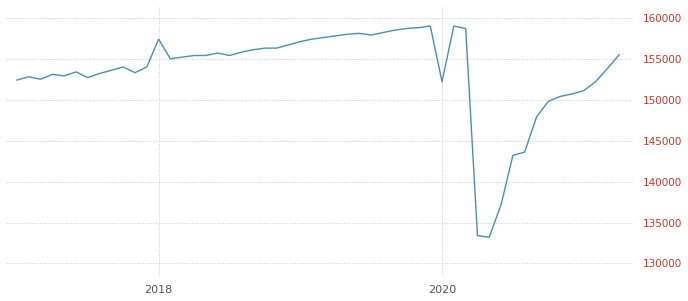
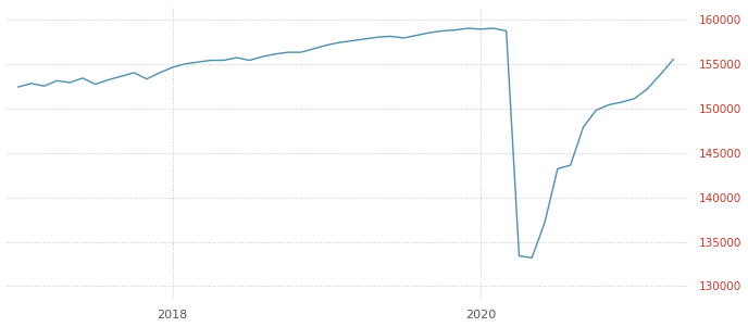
2018: 157400 -> 154600
2020: 152200 -> 158900
